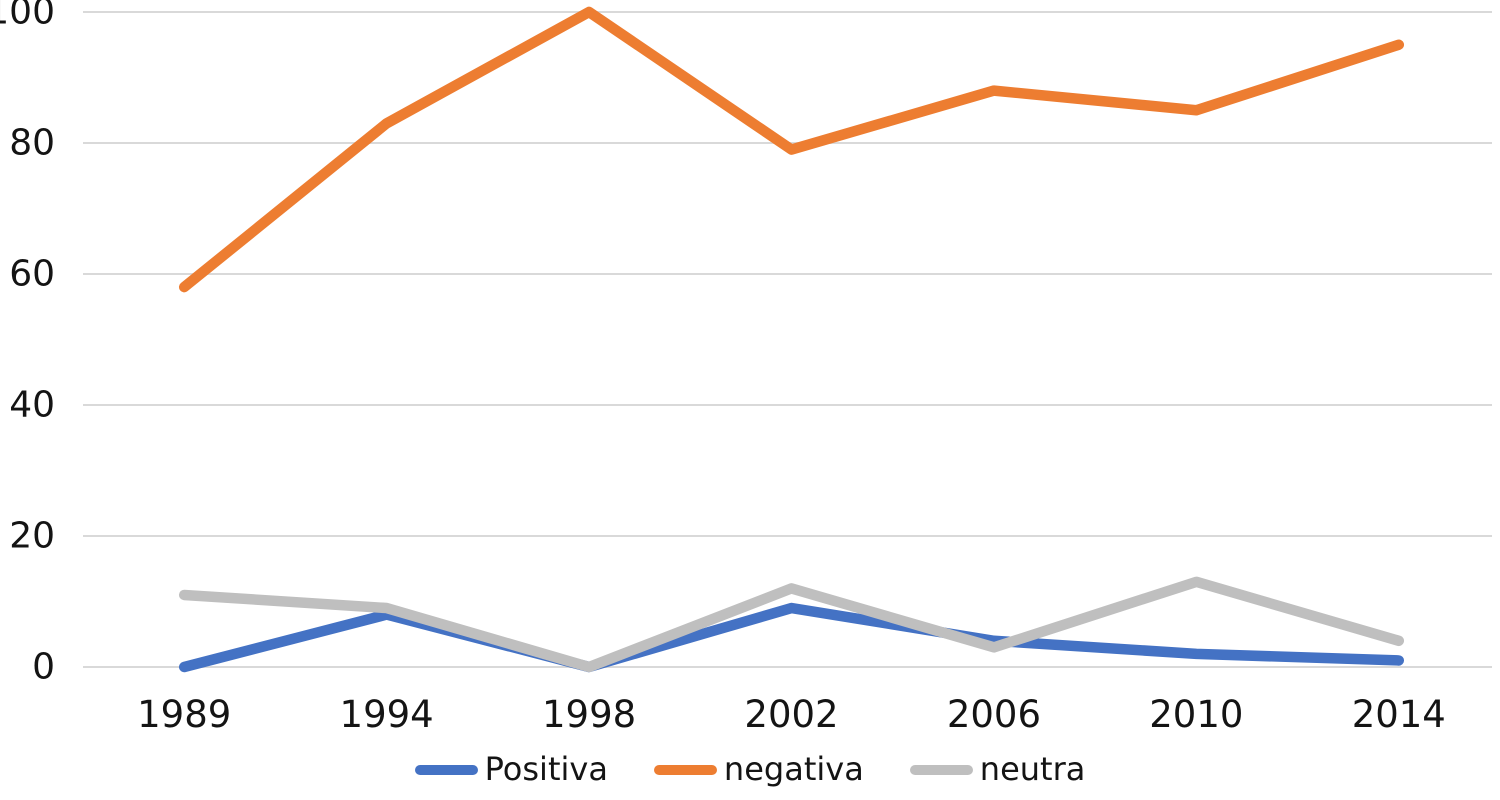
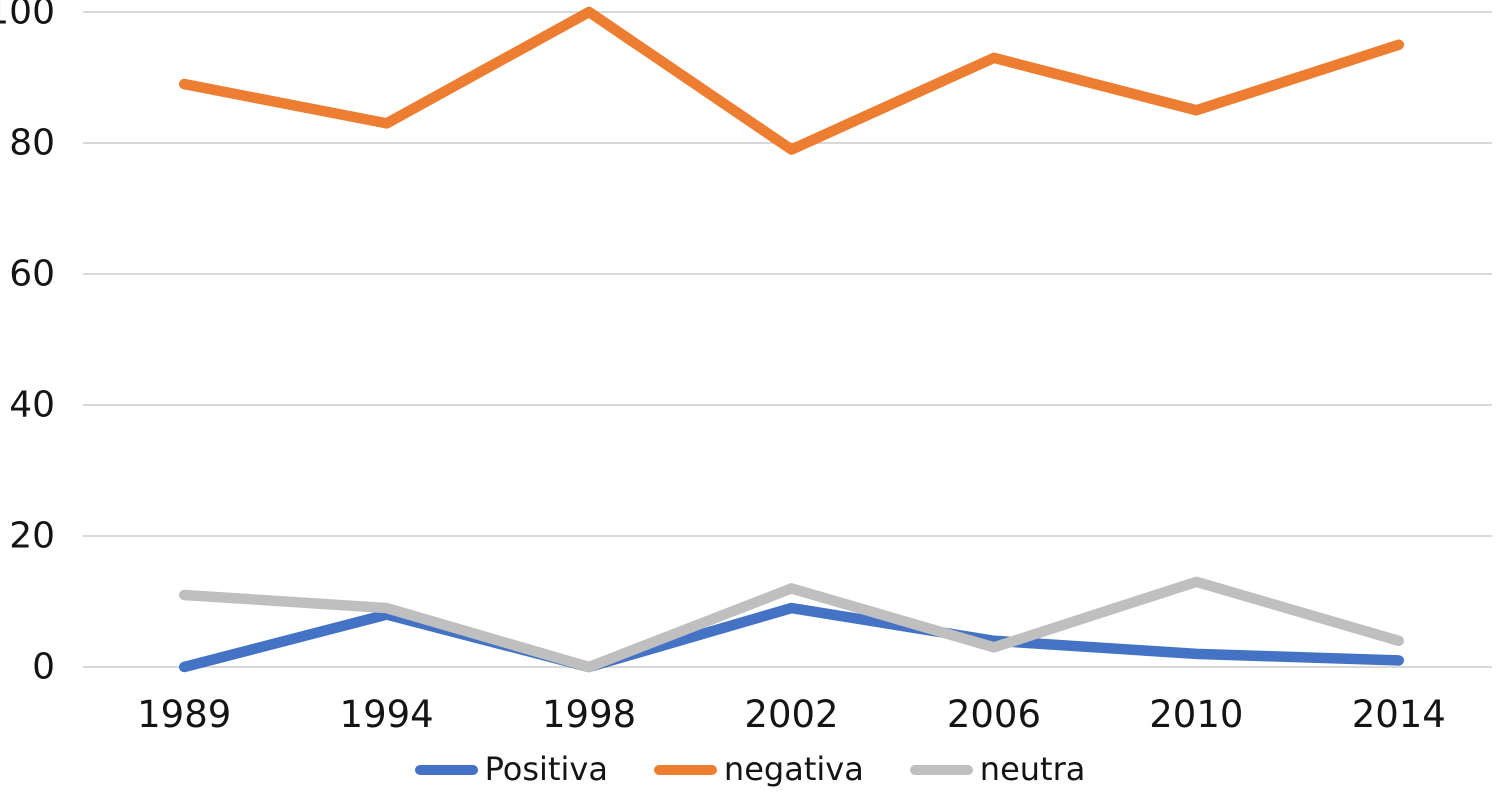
negativa/1989: 58 -> 89
negativa/2006: 88 -> 93
